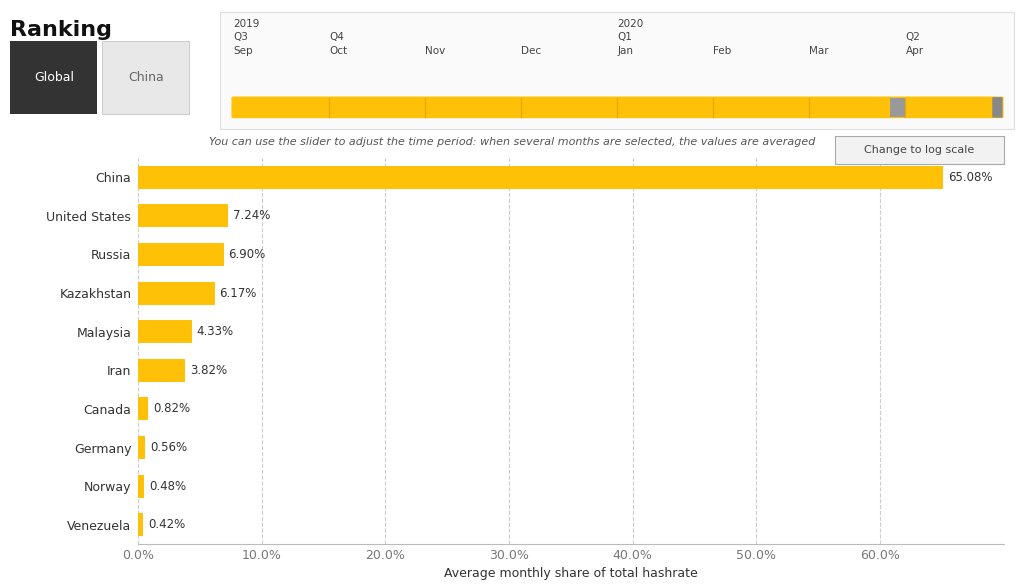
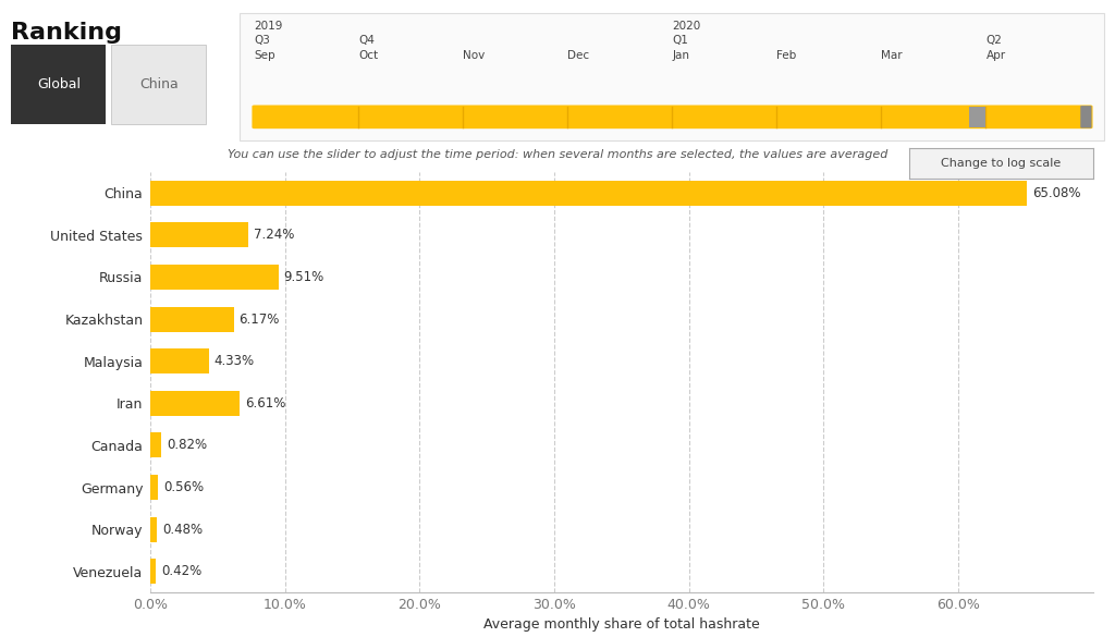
Russia: 6.90% -> 9.51%
Iran: 3.82% -> 6.61%
